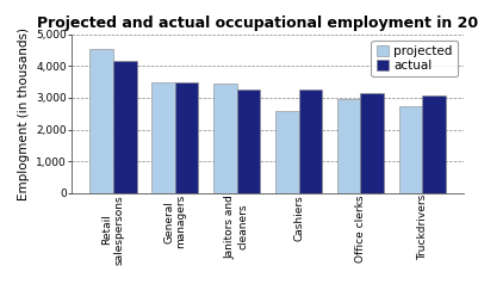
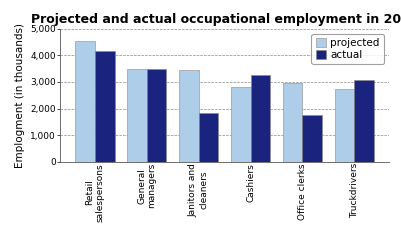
actual/Janitors and cleaners: 3,260 -> 1,850
projected/Cashiers: 2,570 -> 2,800
actual/Office clerks: 3,150 -> 1,750
